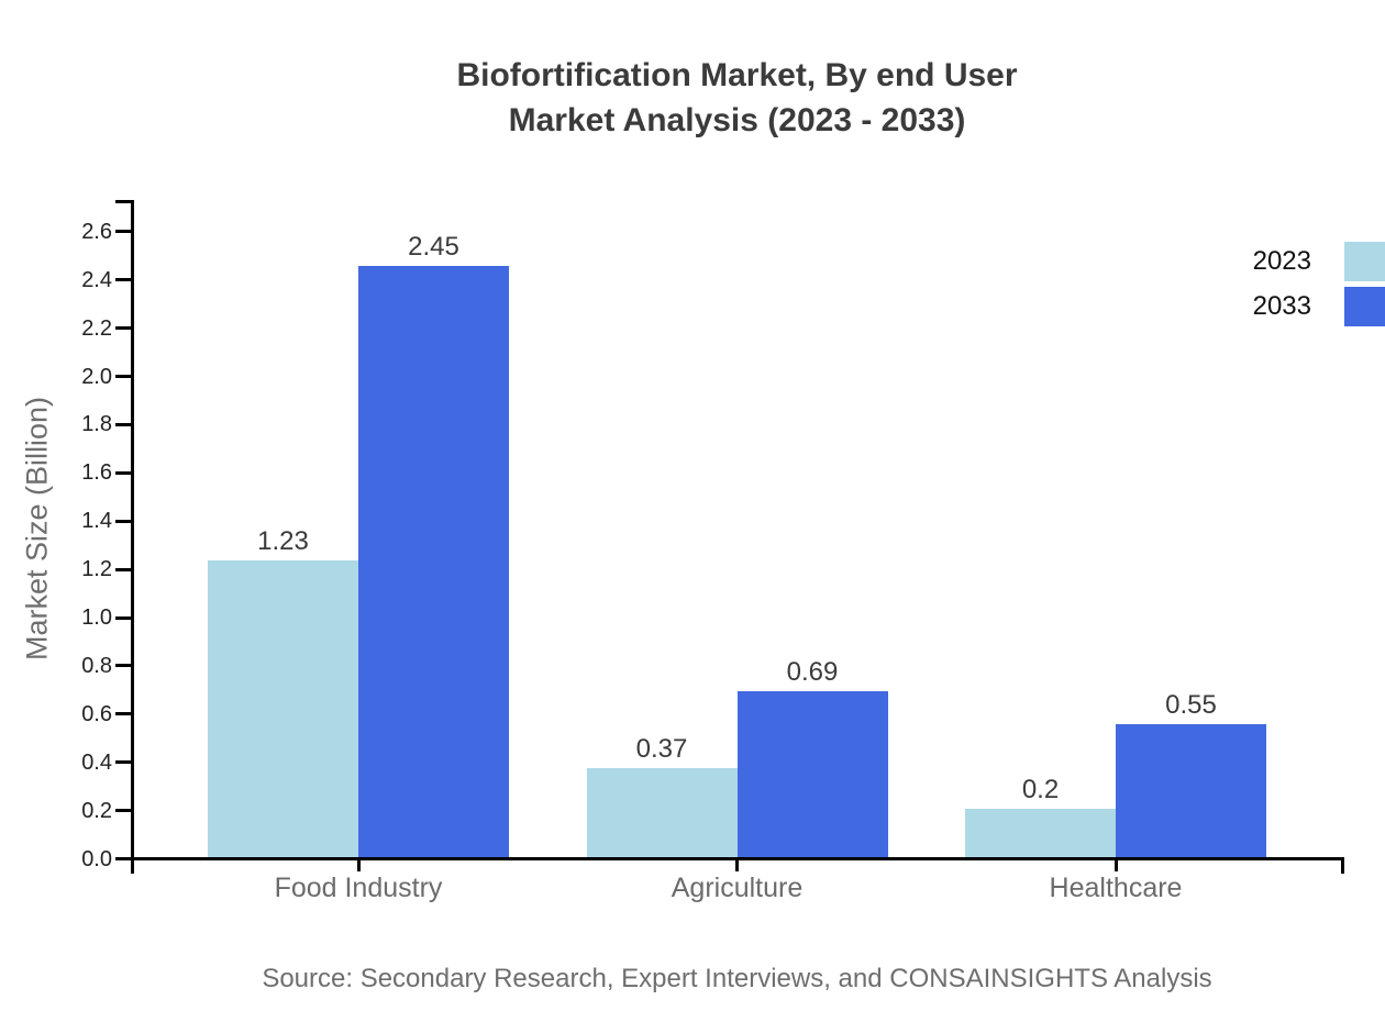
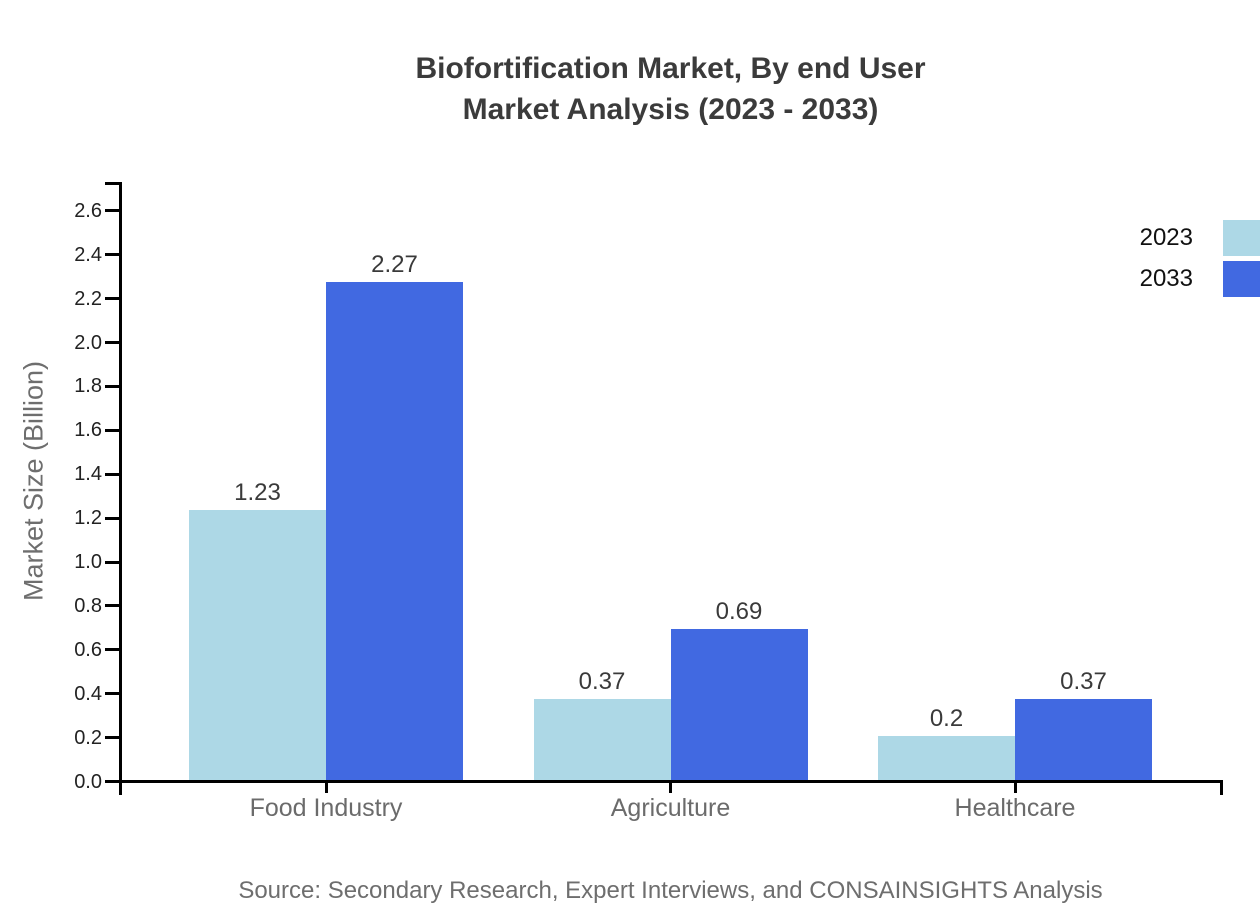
2033/Food Industry: 2.45 -> 2.27
2033/Healthcare: 0.55 -> 0.37
